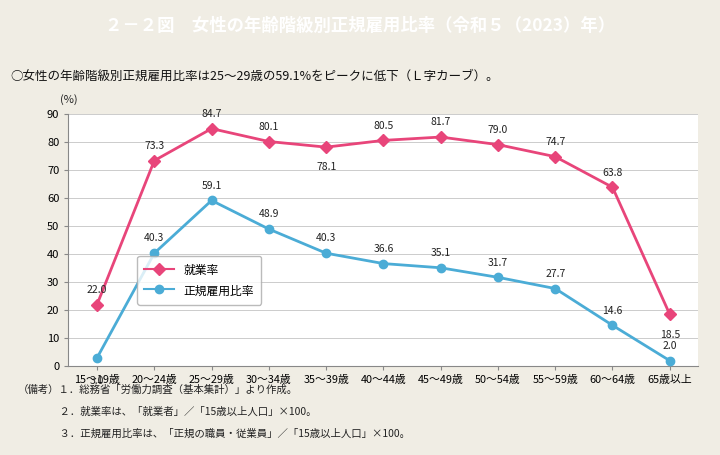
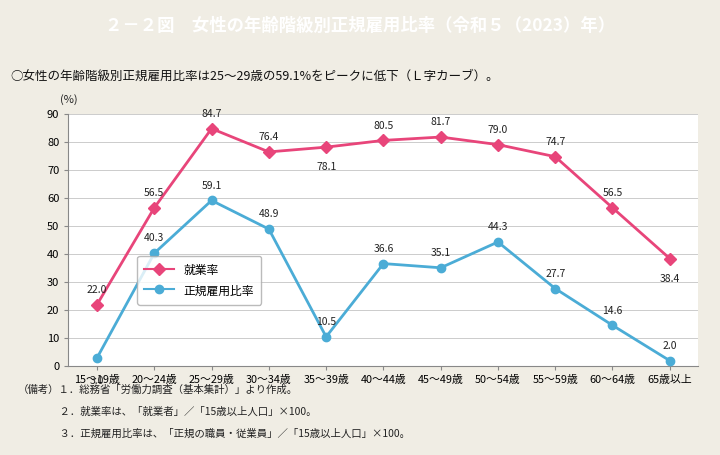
就業率/20～24歳: 73.3 -> 56.5
就業率/30～34歳: 80.1 -> 76.4
正規雇用比率/35～39歳: 40.3 -> 10.5
正規雇用比率/50～54歳: 31.7 -> 44.3
就業率/60～64歳: 63.8 -> 56.5
就業率/65歳以上: 18.5 -> 38.4
